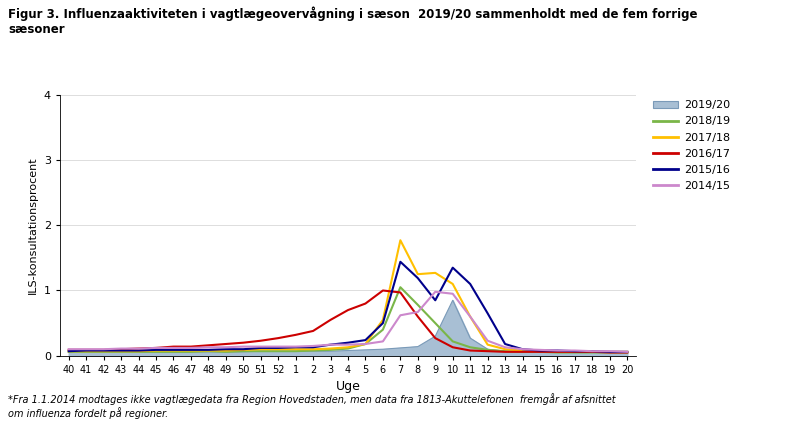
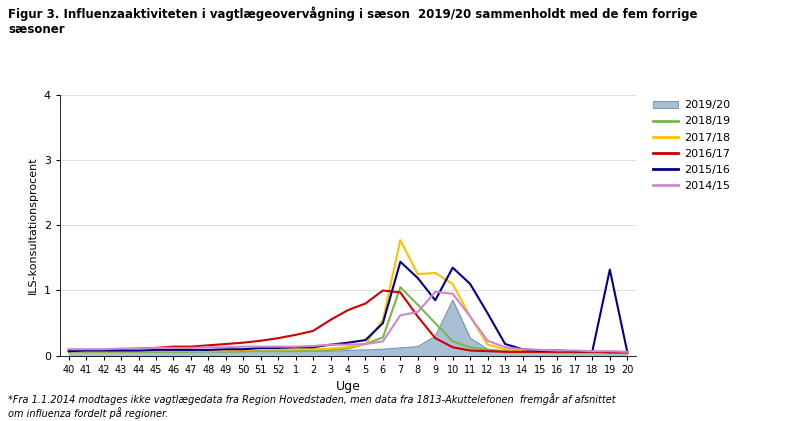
2018/19/6: 0.40 -> 0.28
2015/16/19: 0.06 -> 1.32
